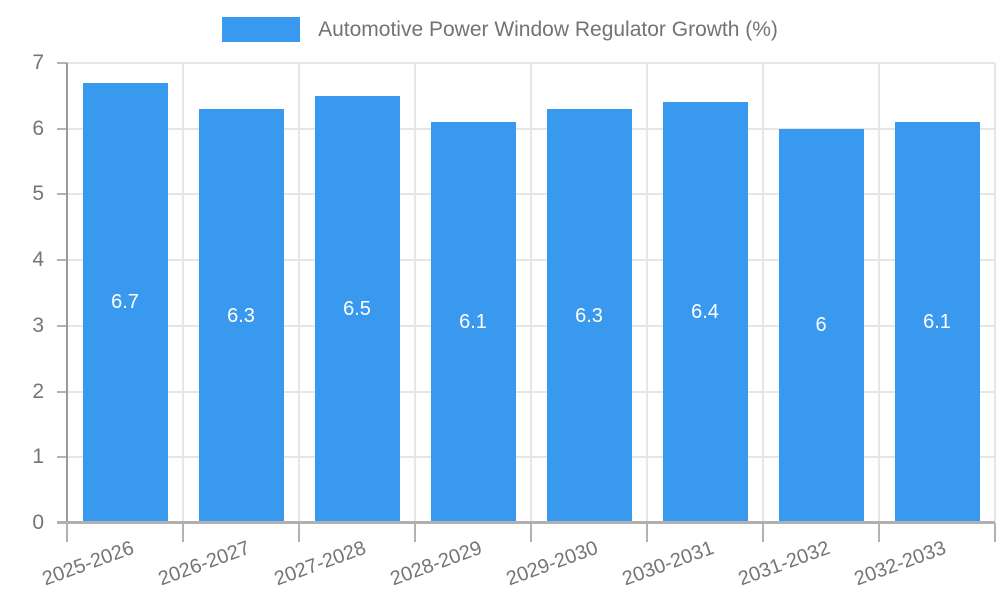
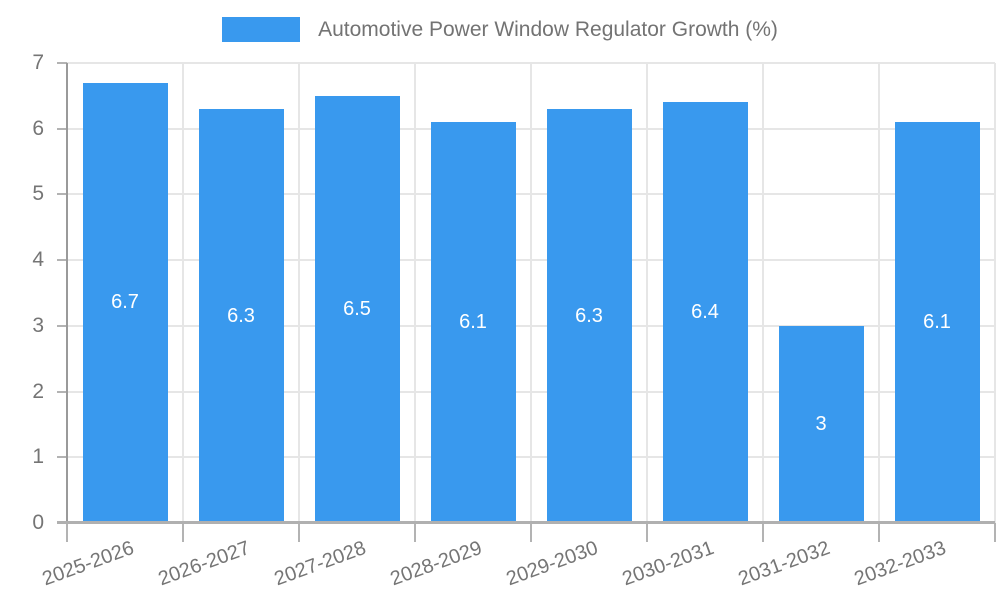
2031-2032: 6 -> 3
